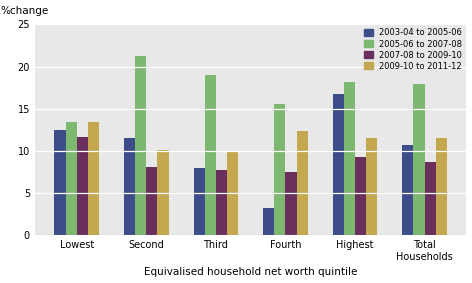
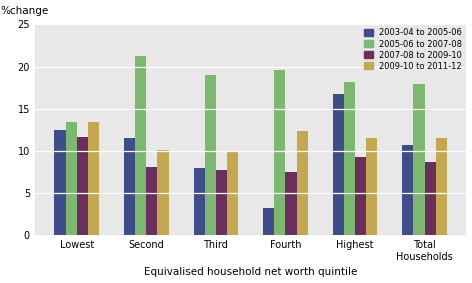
2005-06 to 2007-08/Fourth: 15.6 -> 19.6
